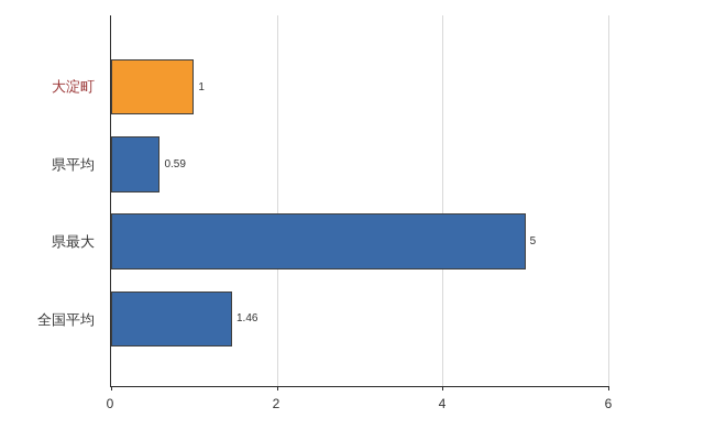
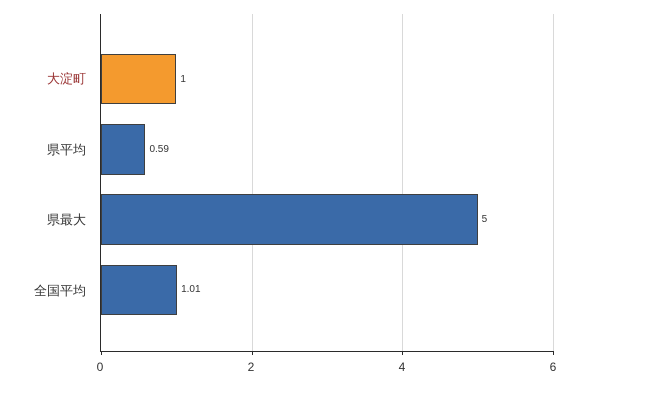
全国平均: 1.46 -> 1.01
